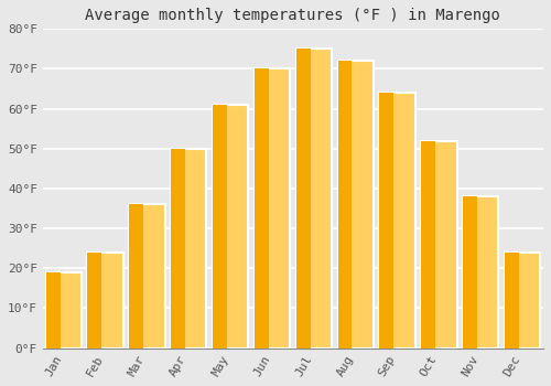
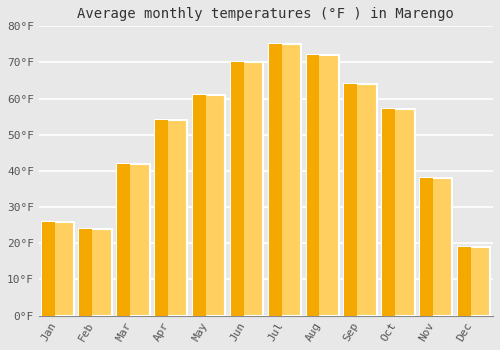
Jan: 19°F -> 26°F
Mar: 36°F -> 42°F
Apr: 50°F -> 54°F
Oct: 52°F -> 57°F
Dec: 24°F -> 19°F
